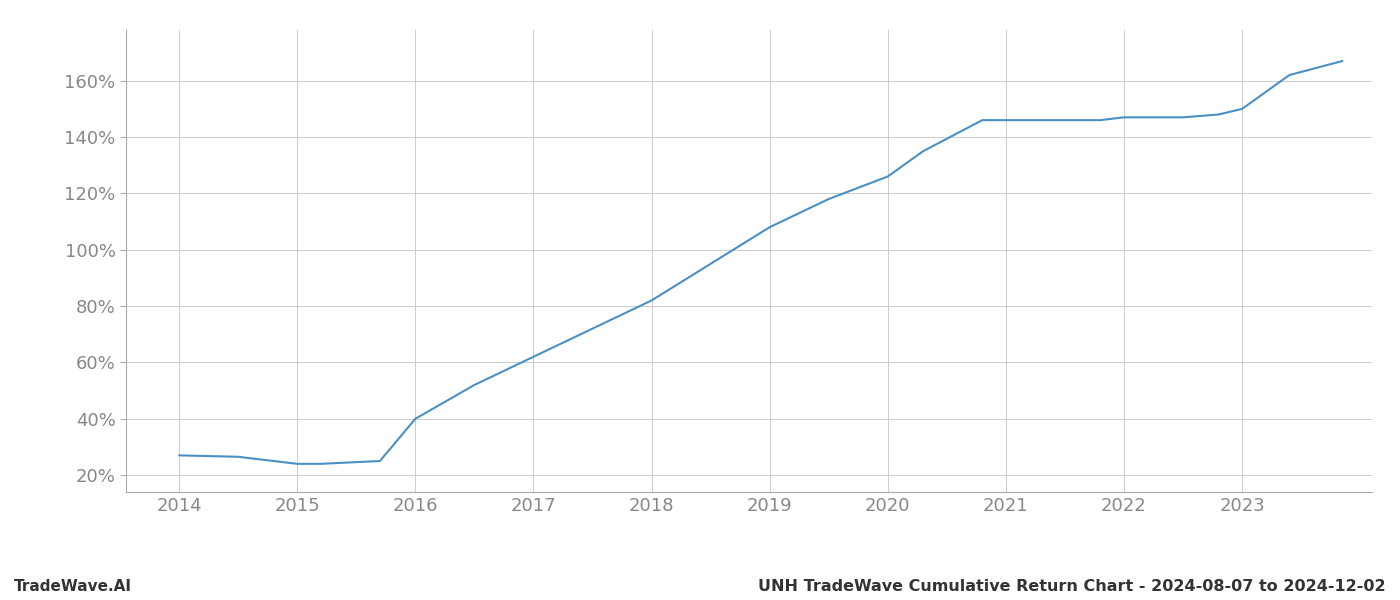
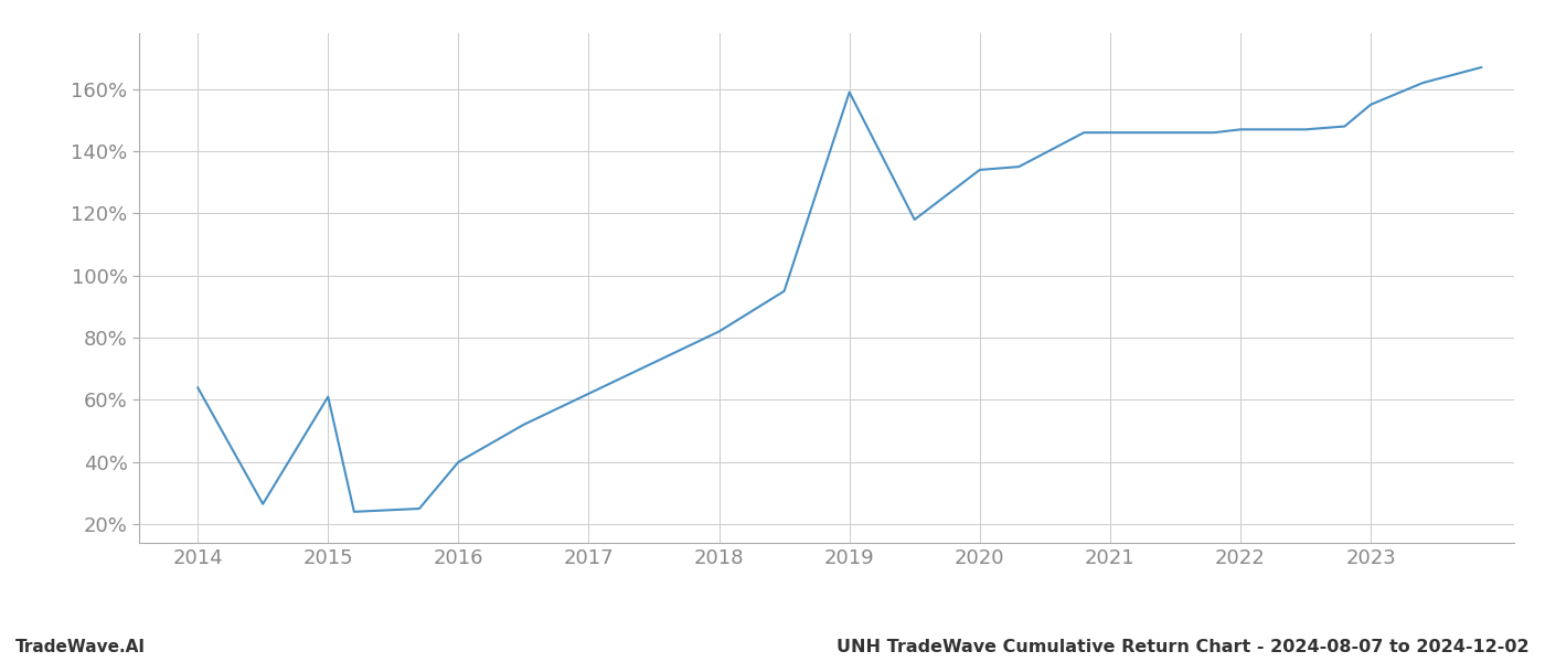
2014: 27.0% -> 64.0%
2015: 24.0% -> 61.0%
2019: 108.0% -> 159.0%
2020: 126.0% -> 134.0%
2023: 150.0% -> 155.0%
